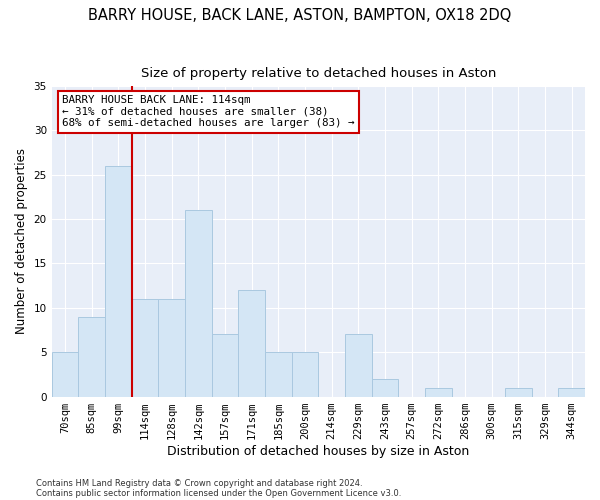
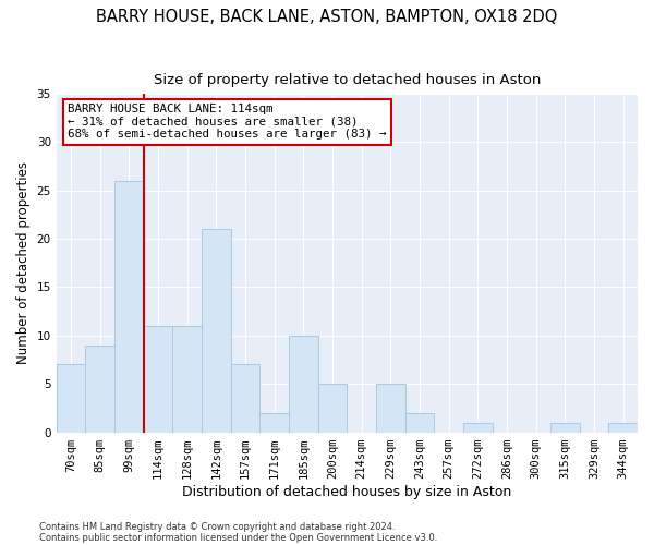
70sqm: 5 -> 7
171sqm: 12 -> 2
185sqm: 5 -> 10
229sqm: 7 -> 5
